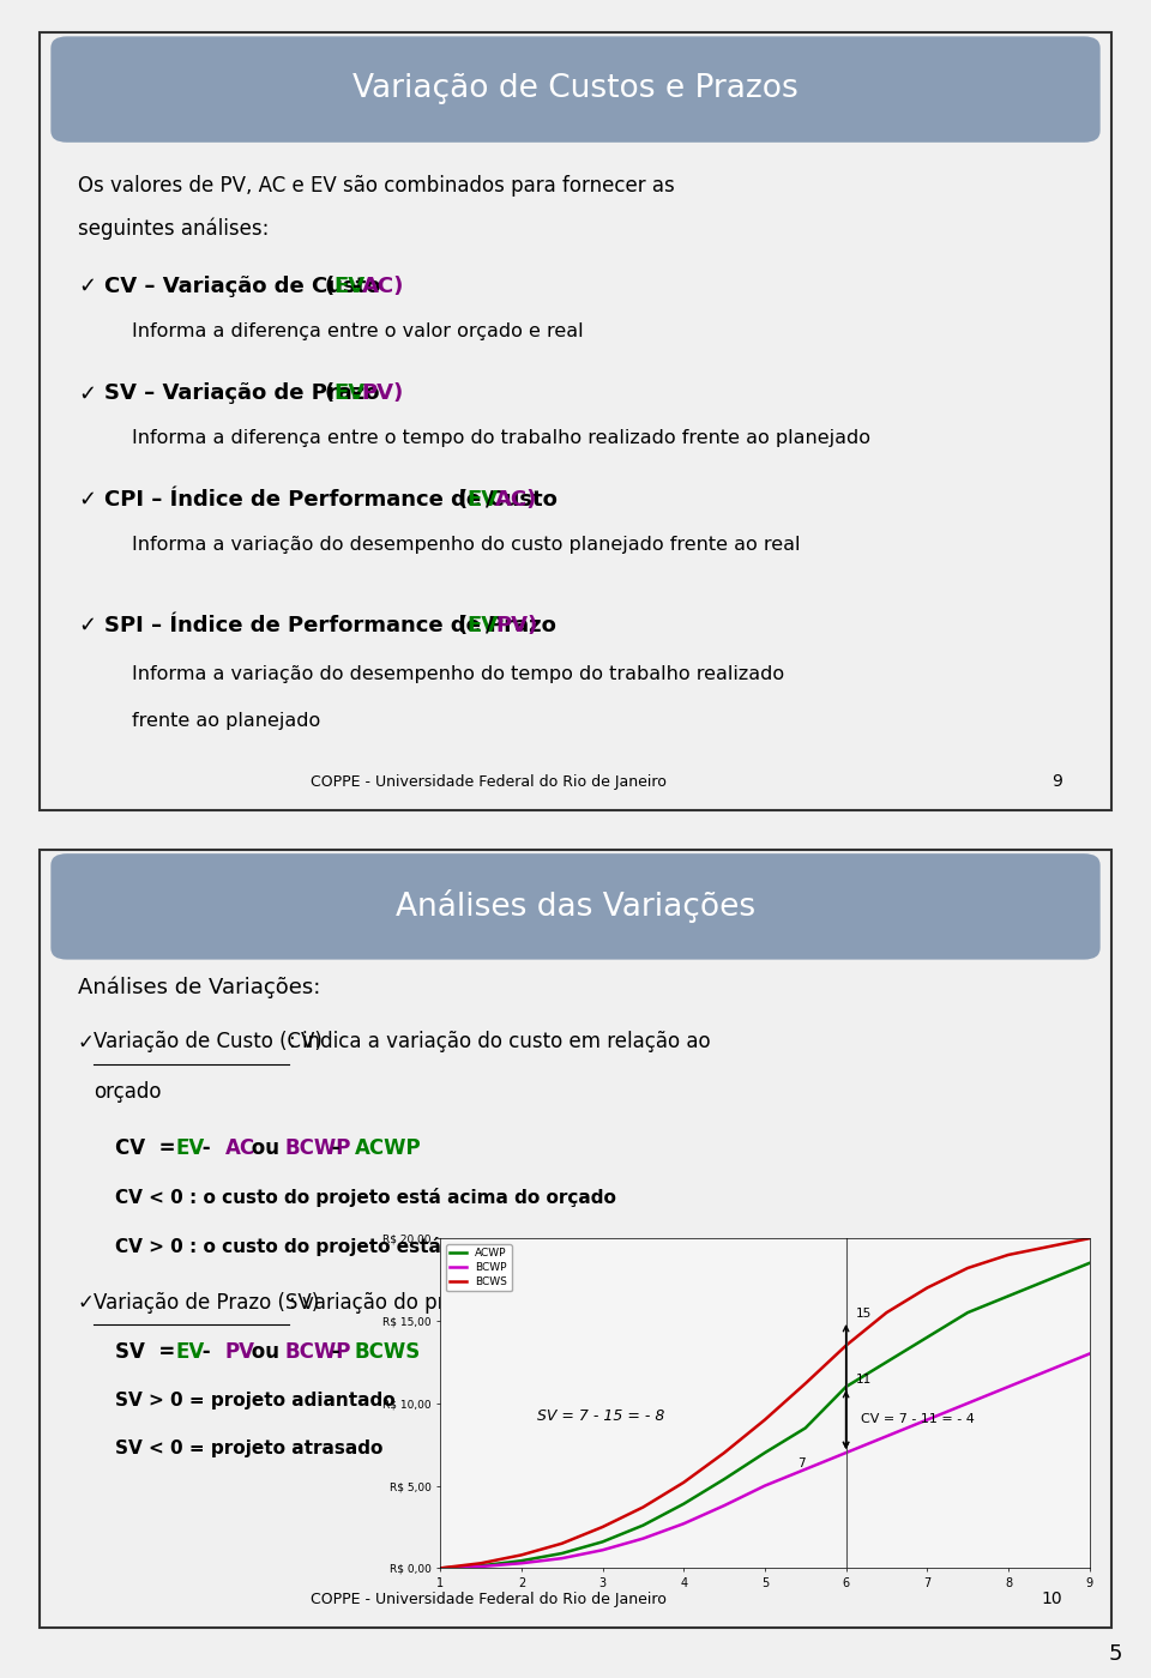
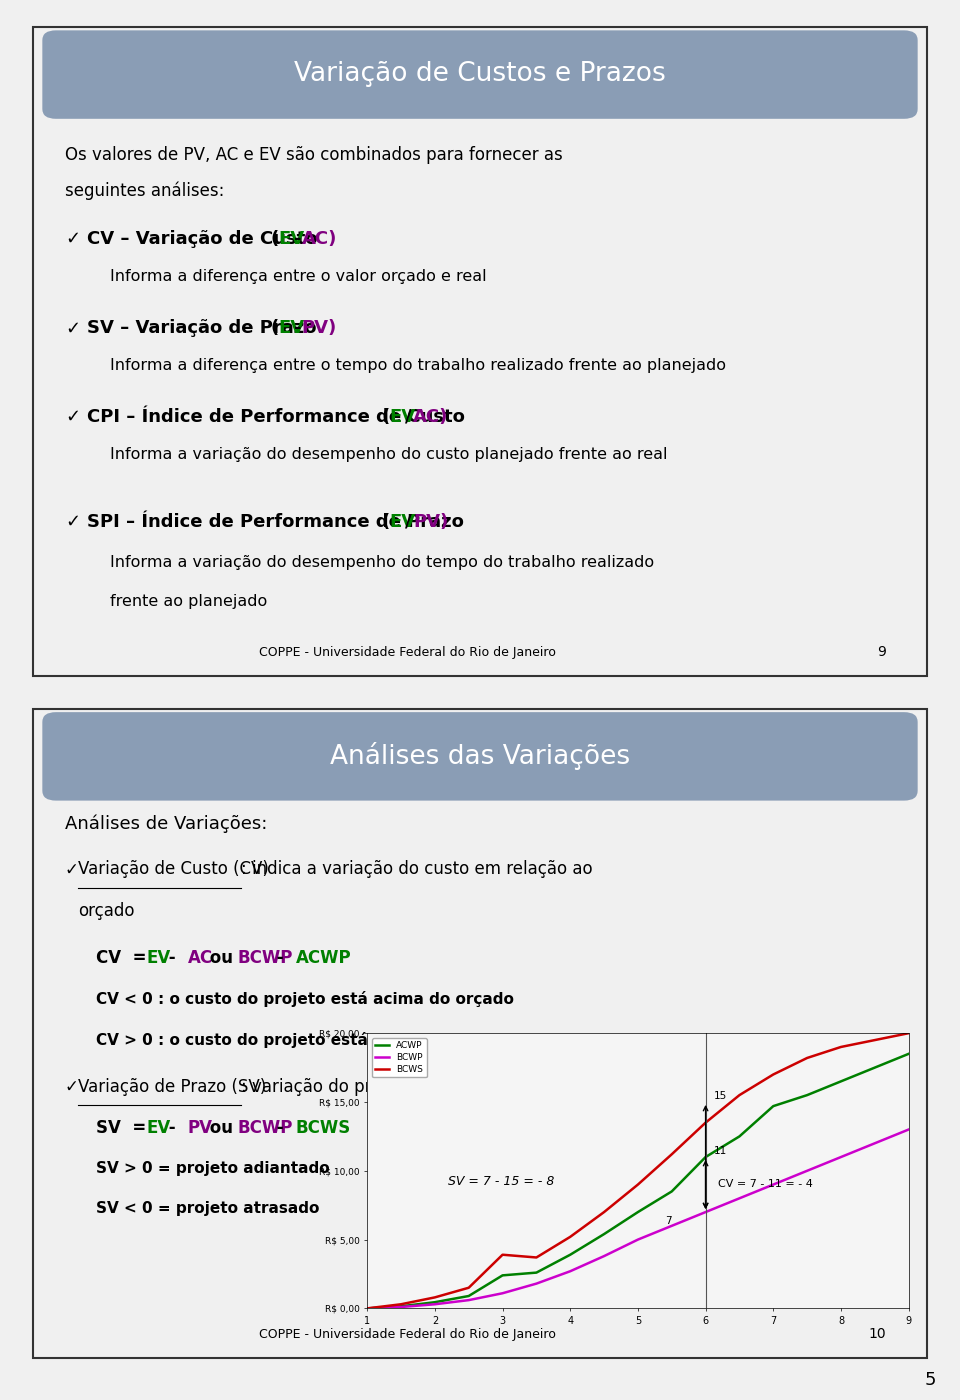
BCWS/3: R$ 2,5 -> R$ 3,9
ACWP/3: R$ 1,6 -> R$ 2,4
ACWP/7: R$ 14,0 -> R$ 14,7
